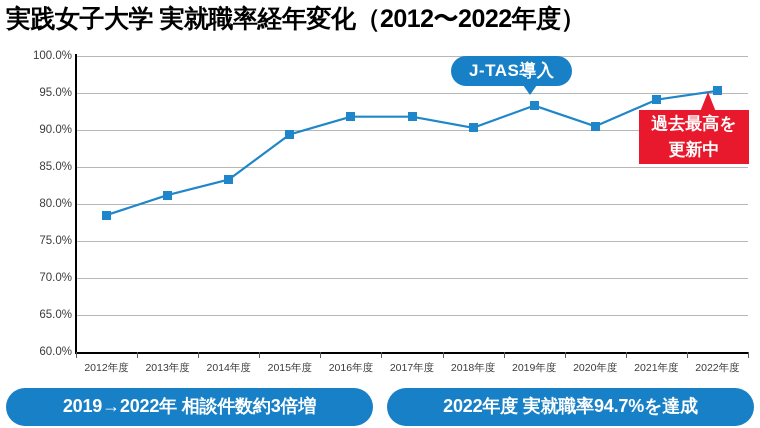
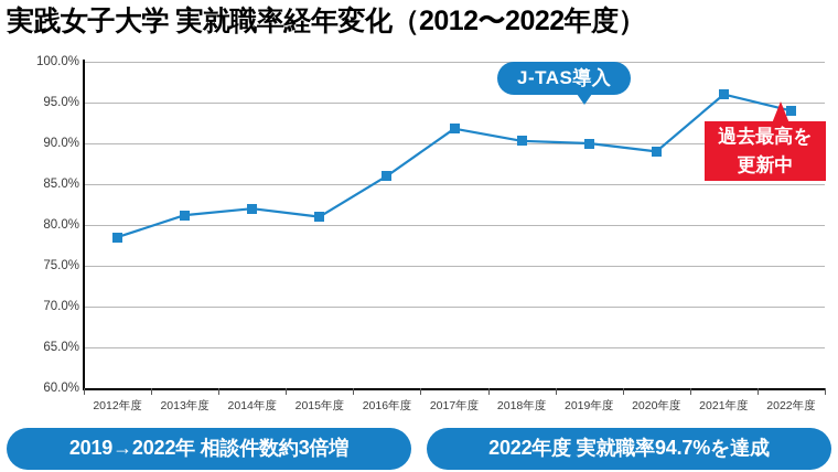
2014年度: 83% -> 82%
2015年度: 89% -> 81%
2016年度: 92% -> 86%
2019年度: 93% -> 90%
2020年度: 90% -> 89%
2021年度: 94% -> 96%
2022年度: 95% -> 94%
